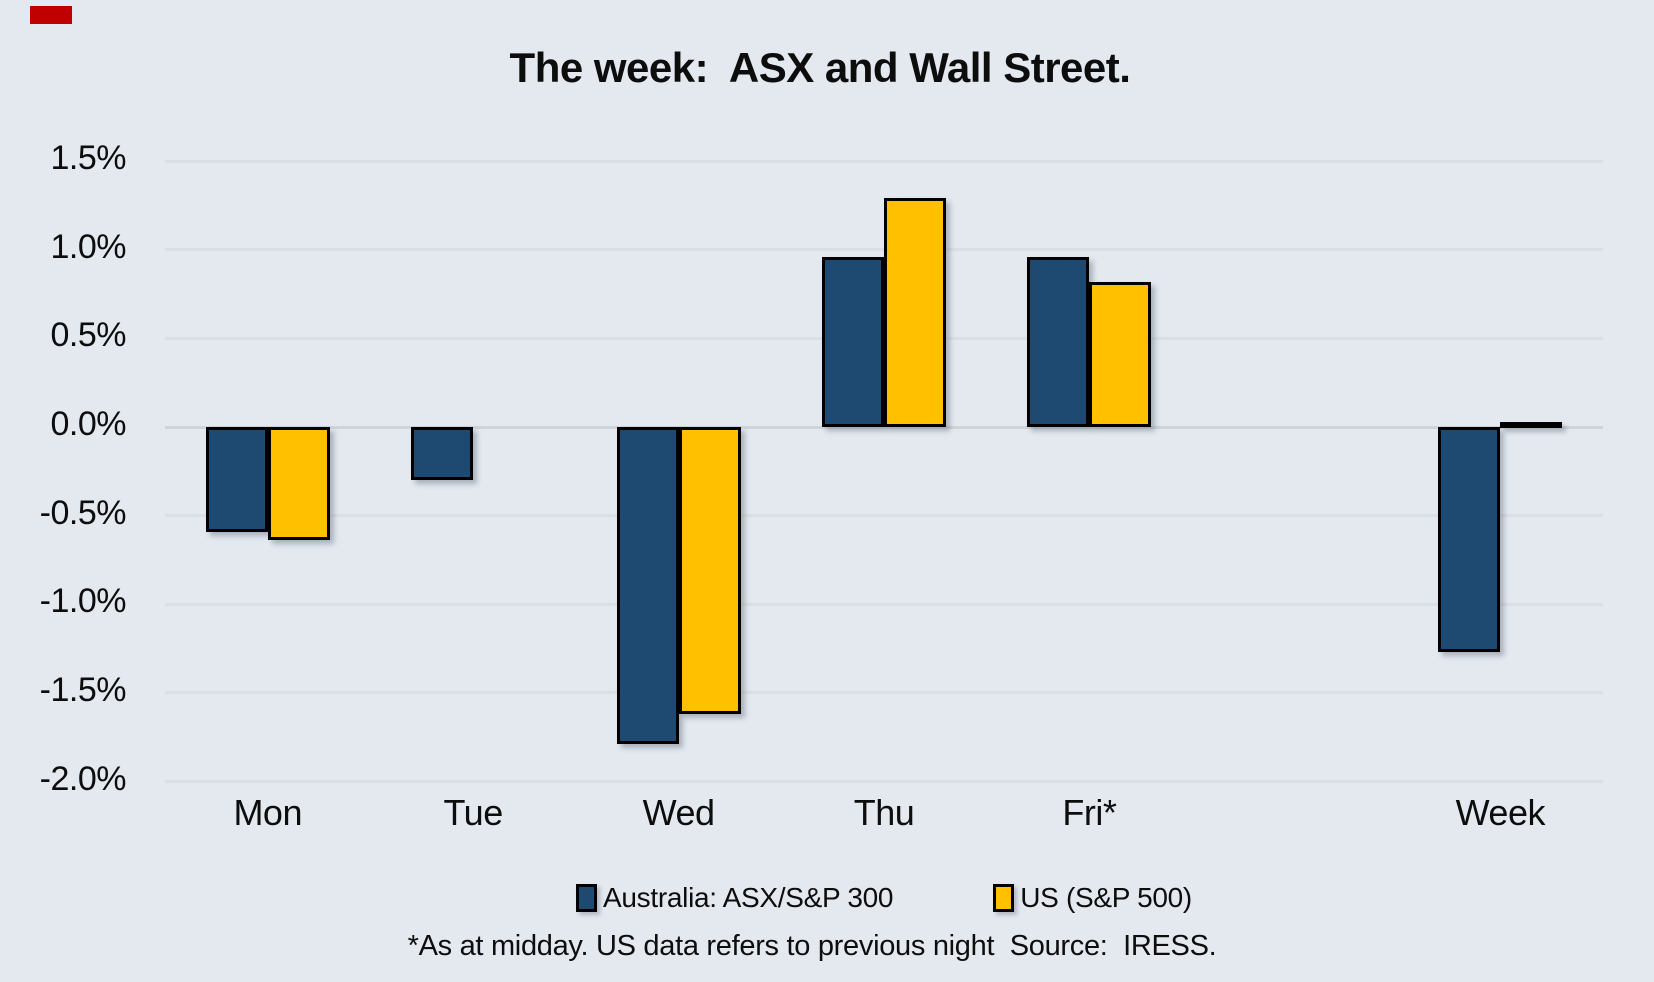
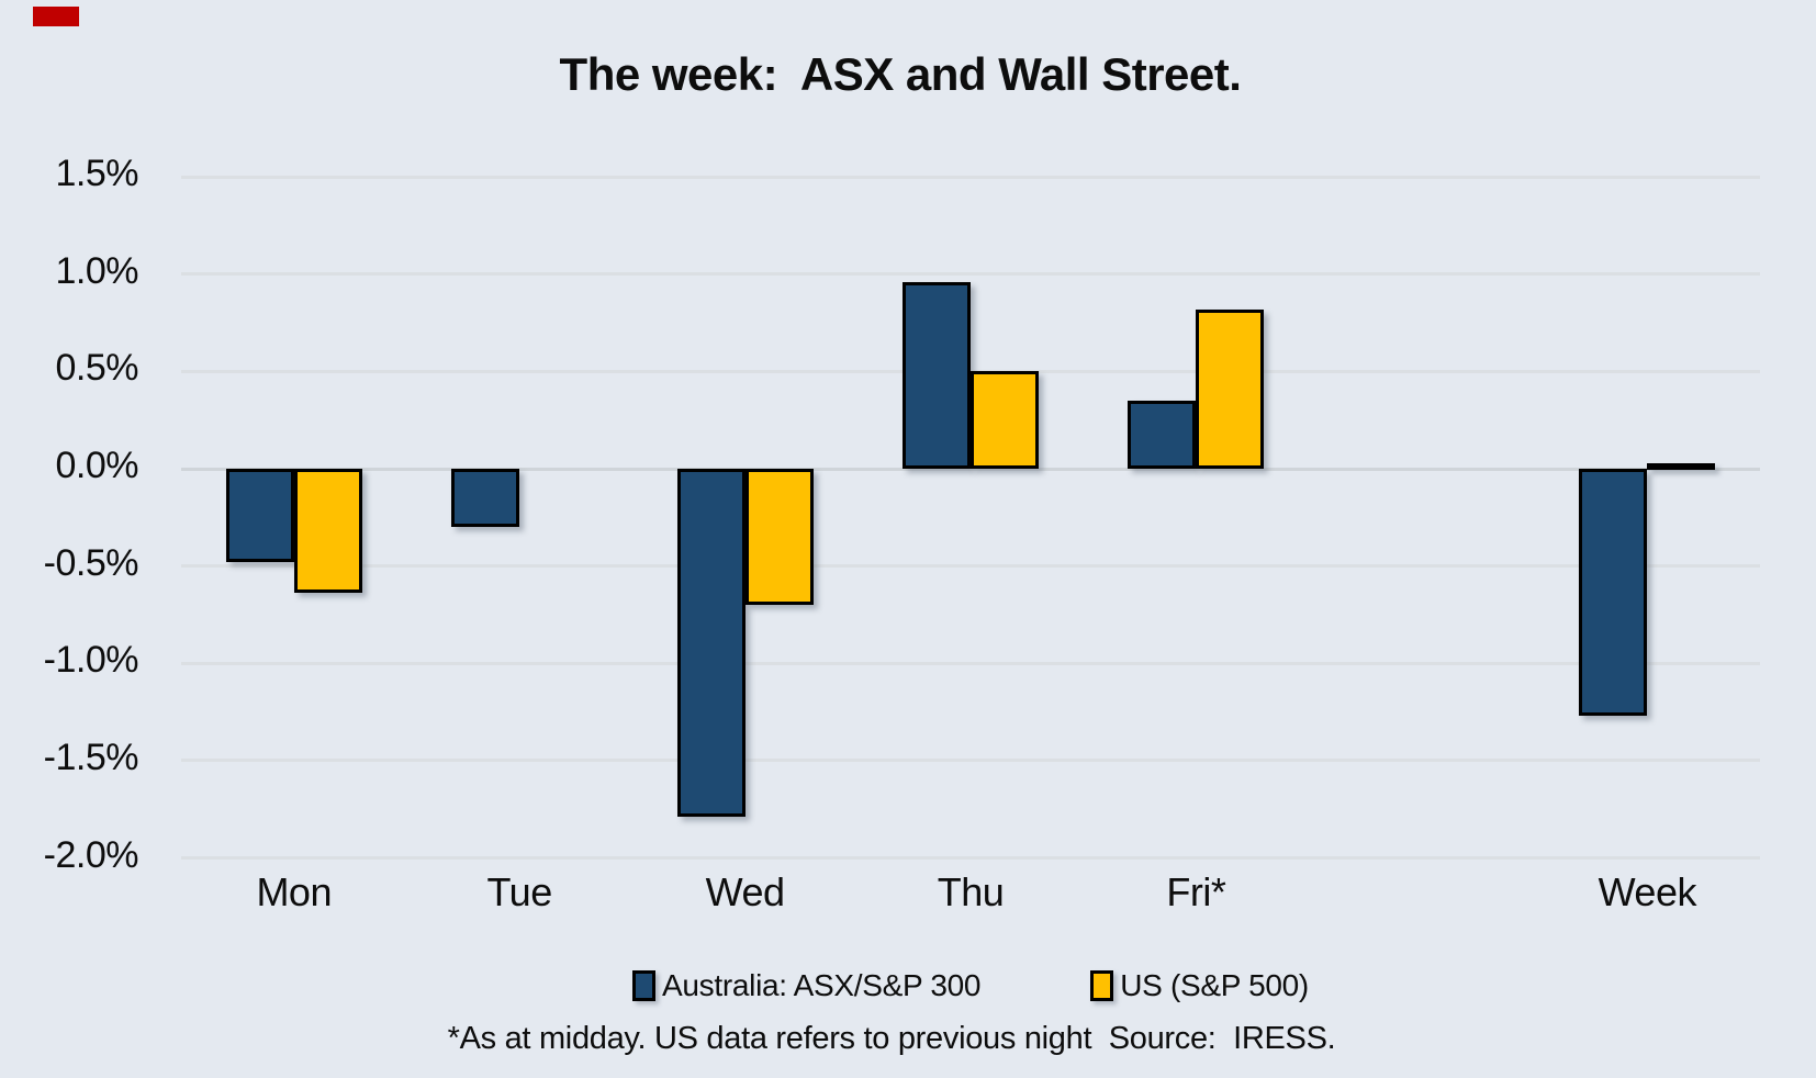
Australia: ASX/S&P 300/Mon: -0.59% -> -0.48%
US (S&P 500)/Wed: -1.62% -> -0.70%
US (S&P 500)/Thu: 1.29% -> 0.50%
Australia: ASX/S&P 300/Fri*: 0.96% -> 0.35%
